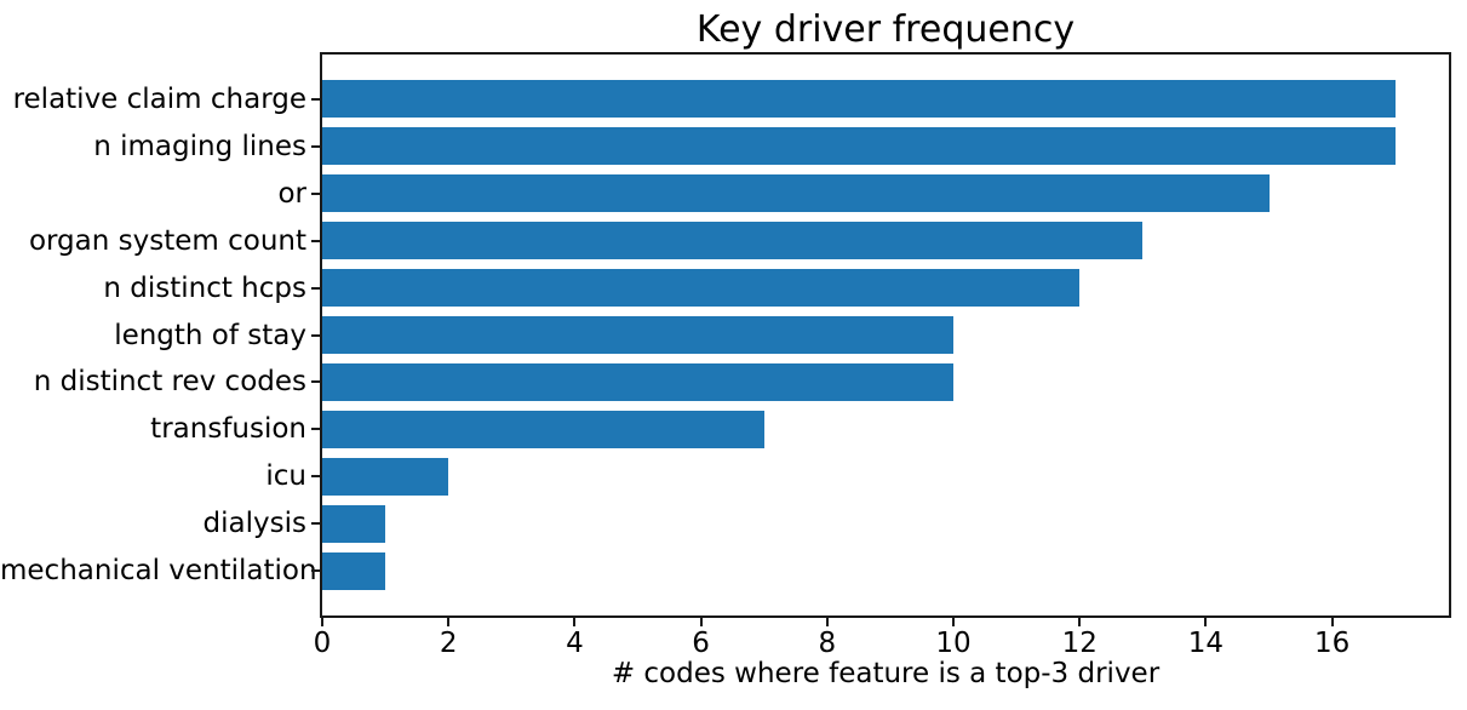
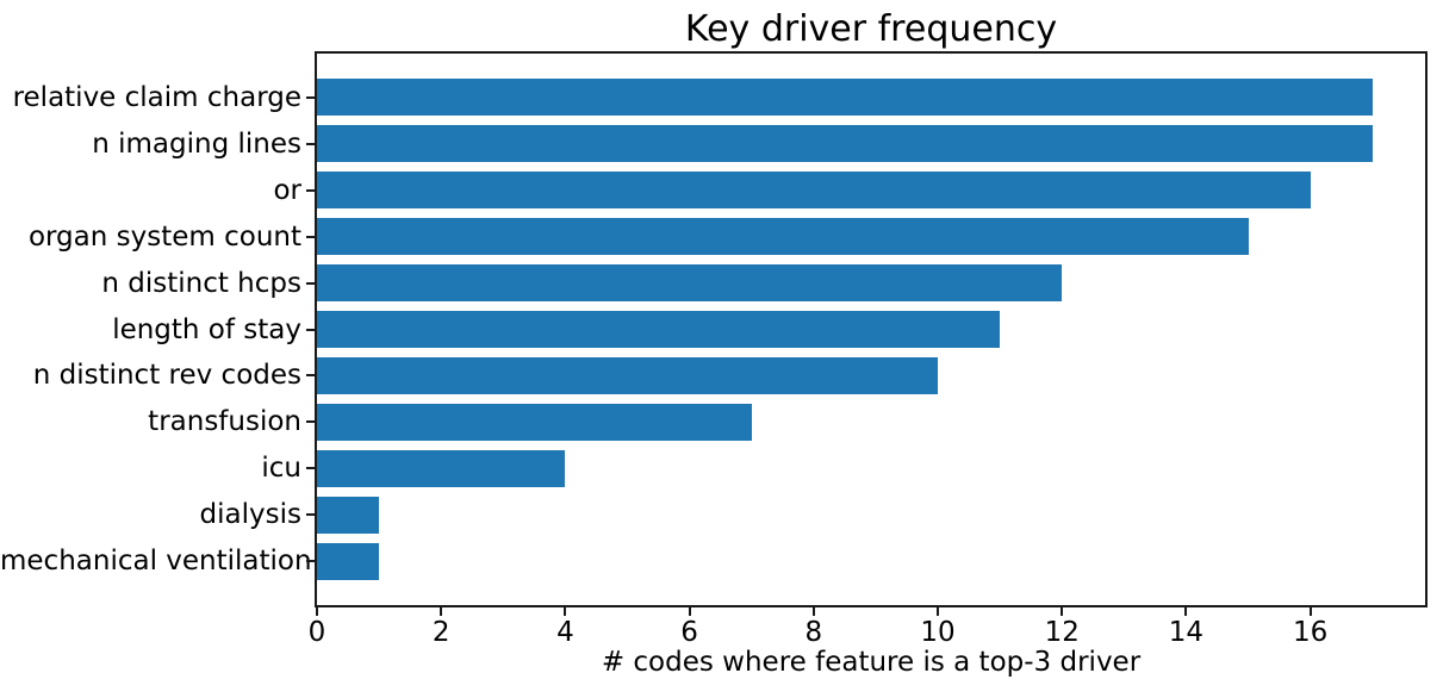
or: 15 -> 16
organ system count: 13 -> 15
length of stay: 10 -> 11
icu: 2 -> 4
